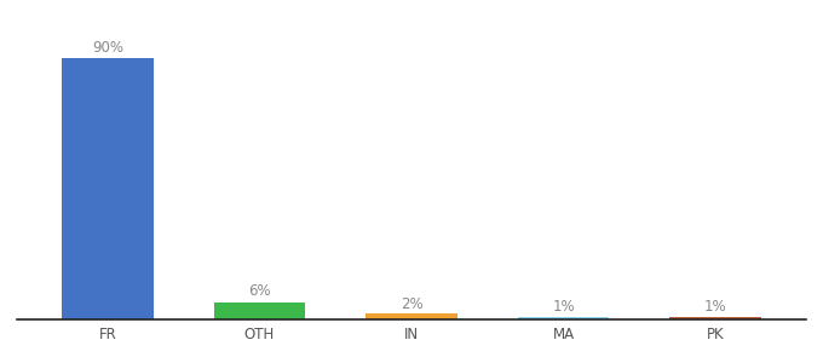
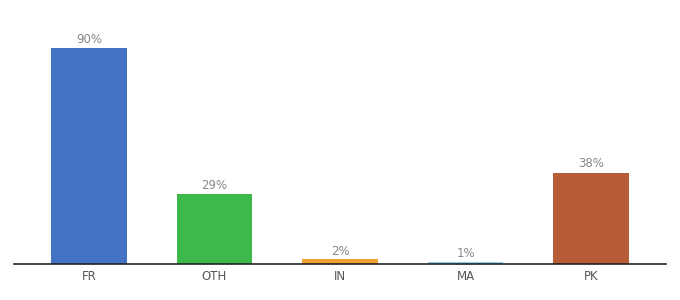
OTH: 6% -> 29%
PK: 1% -> 38%
